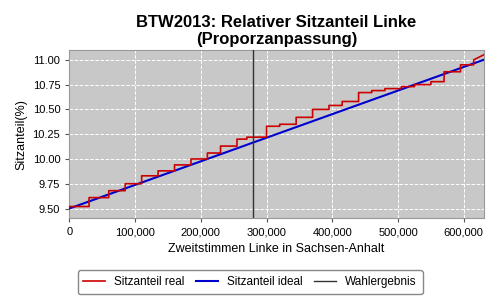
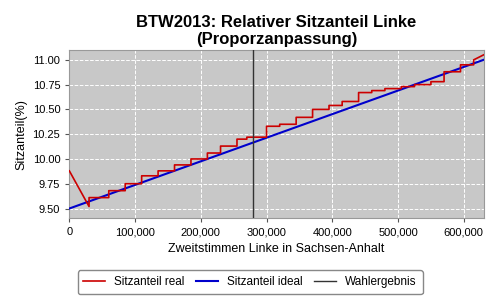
0: 9.52 -> 9.88
